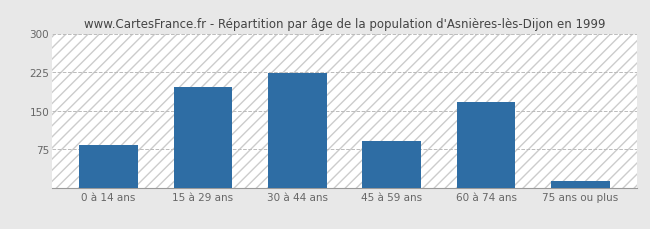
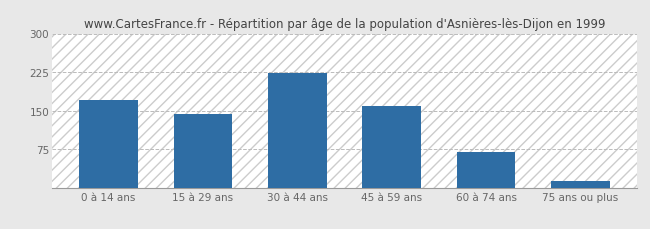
0 à 14 ans: 82 -> 170
15 à 29 ans: 196 -> 144
45 à 59 ans: 90 -> 159
60 à 74 ans: 166 -> 69
